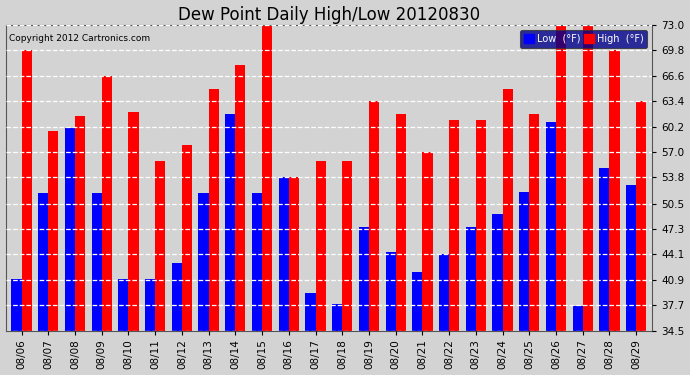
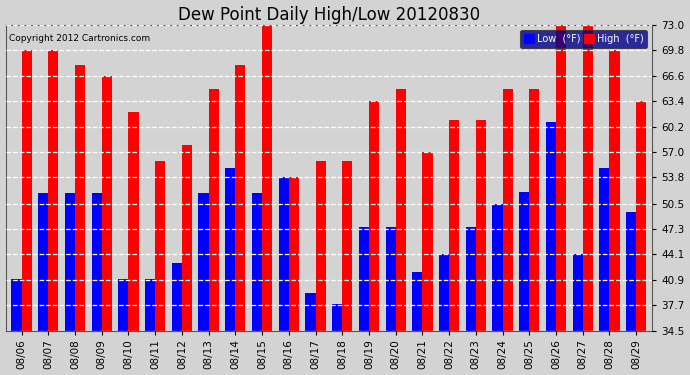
High (°F)/08/07: 59.6 -> 69.8
Low (°F)/08/08: 60.0 -> 51.8
High (°F)/08/08: 61.6 -> 68.0
Low (°F)/08/14: 61.8 -> 55.0
Low (°F)/08/20: 44.4 -> 47.5
High (°F)/08/20: 61.8 -> 65.0
Low (°F)/08/24: 49.2 -> 50.5
High (°F)/08/25: 61.8 -> 65.0
Low (°F)/08/27: 37.6 -> 44.1
Low (°F)/08/29: 52.8 -> 49.5
